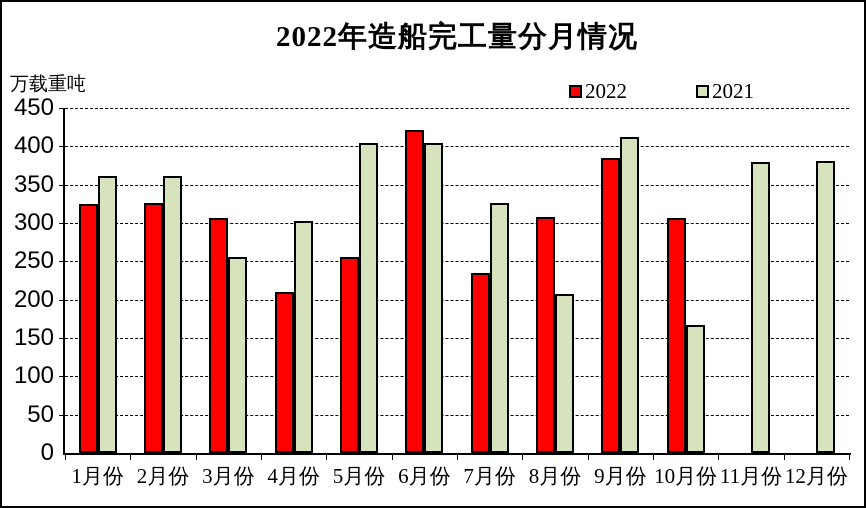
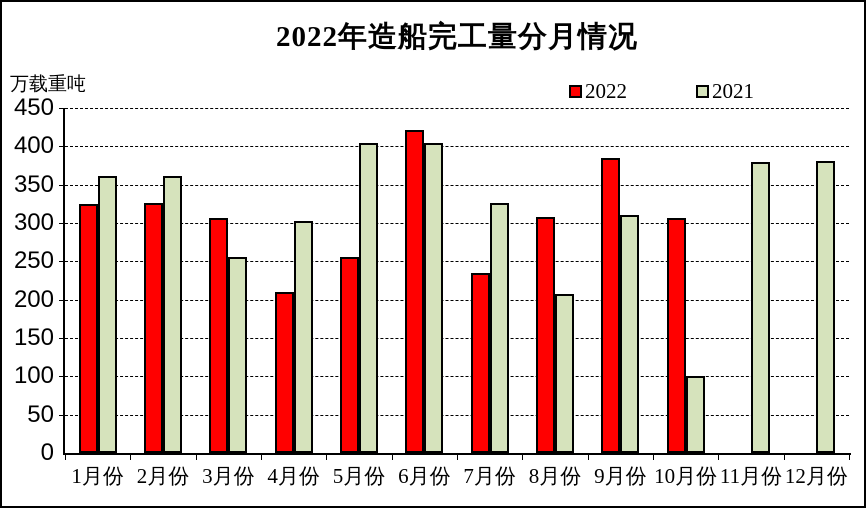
2021/9月份: 410 -> 310
2021/10月份: 170 -> 100
